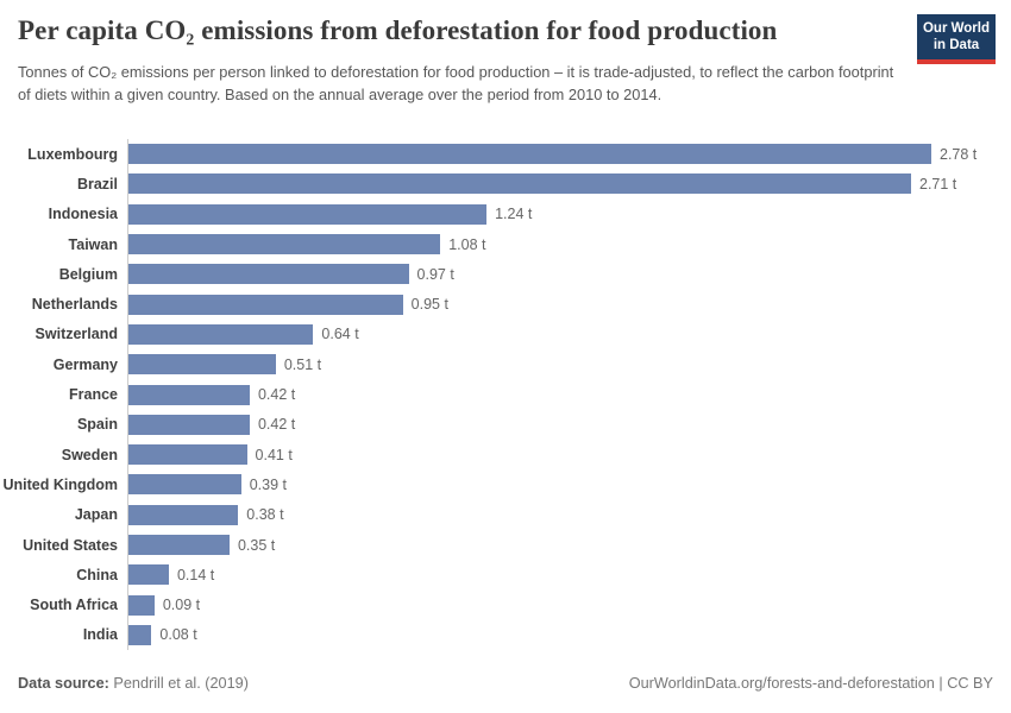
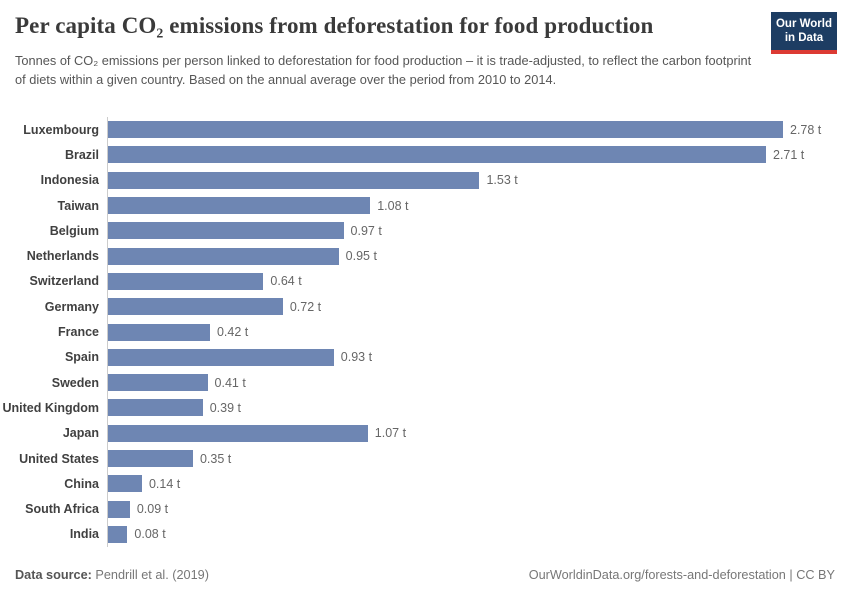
Indonesia: 1.24 -> 1.53
Germany: 0.51 -> 0.72
Spain: 0.42 -> 0.93
Japan: 0.38 -> 1.07
